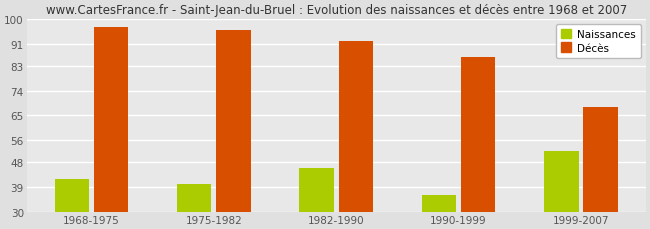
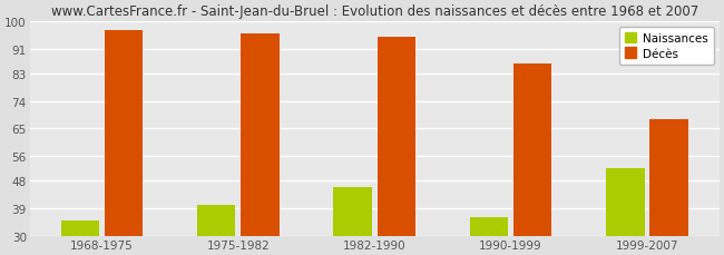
Naissances/1968-1975: 42 -> 35
Décès/1982-1990: 92 -> 95
